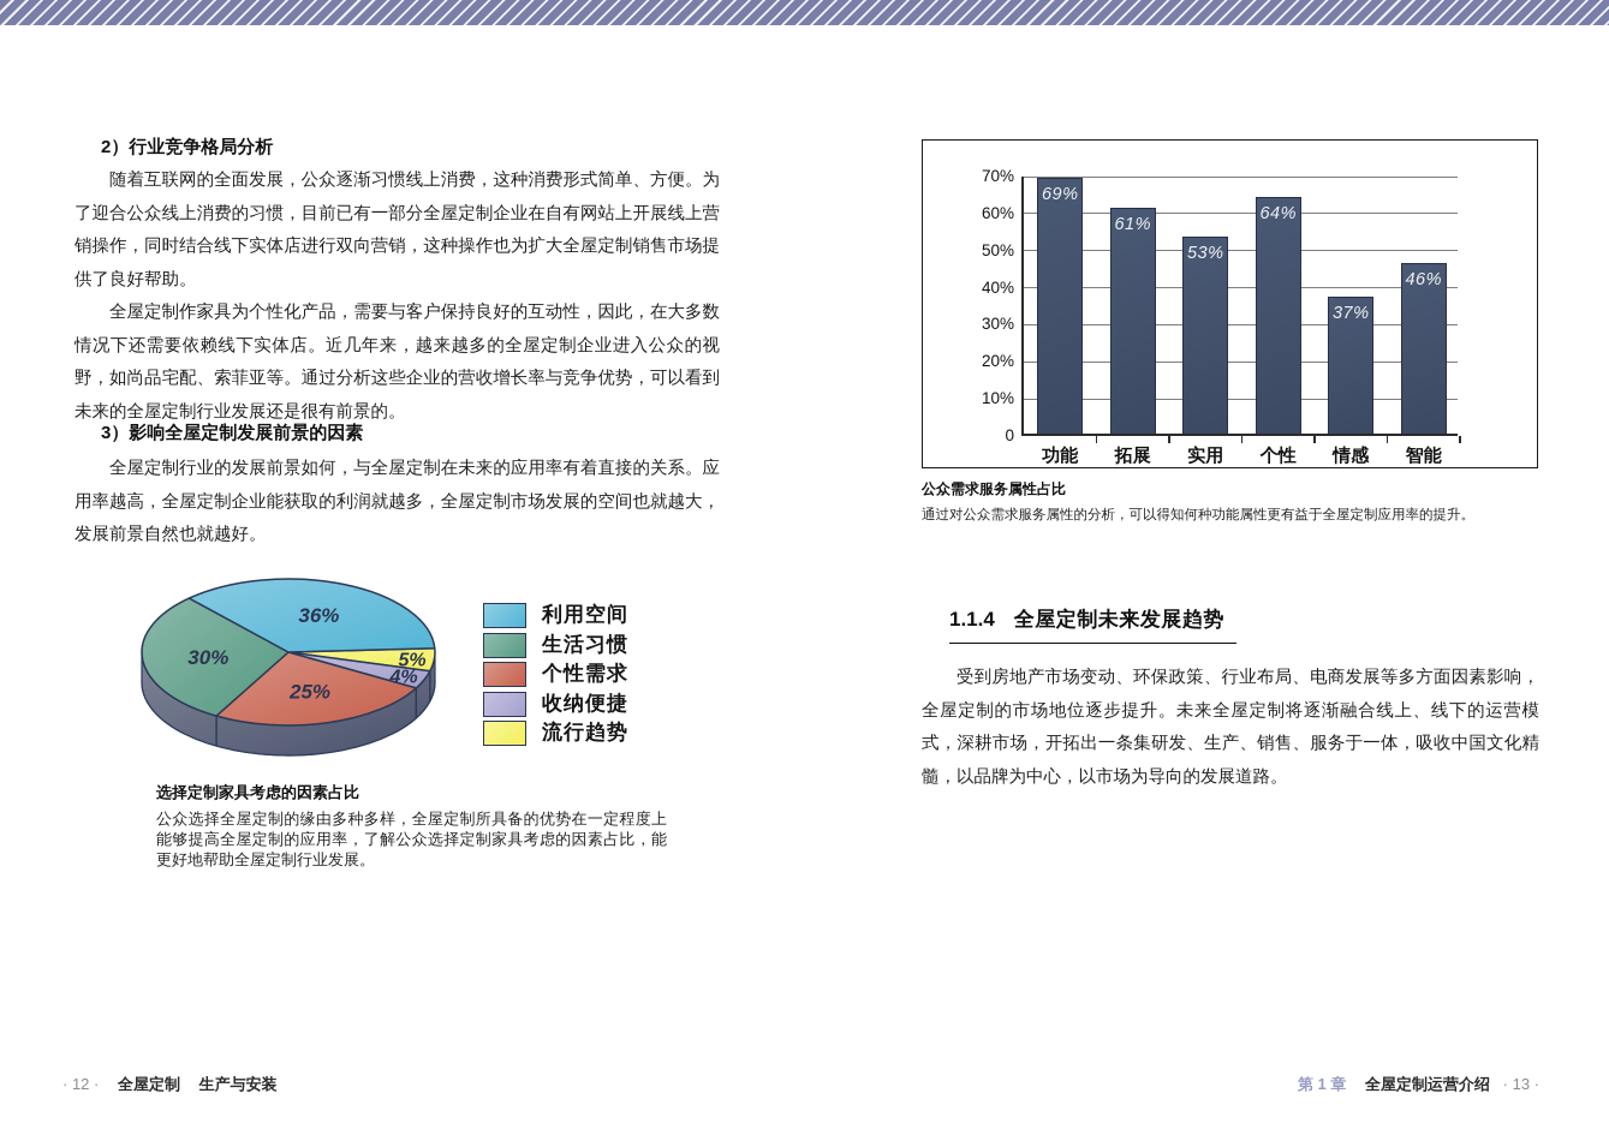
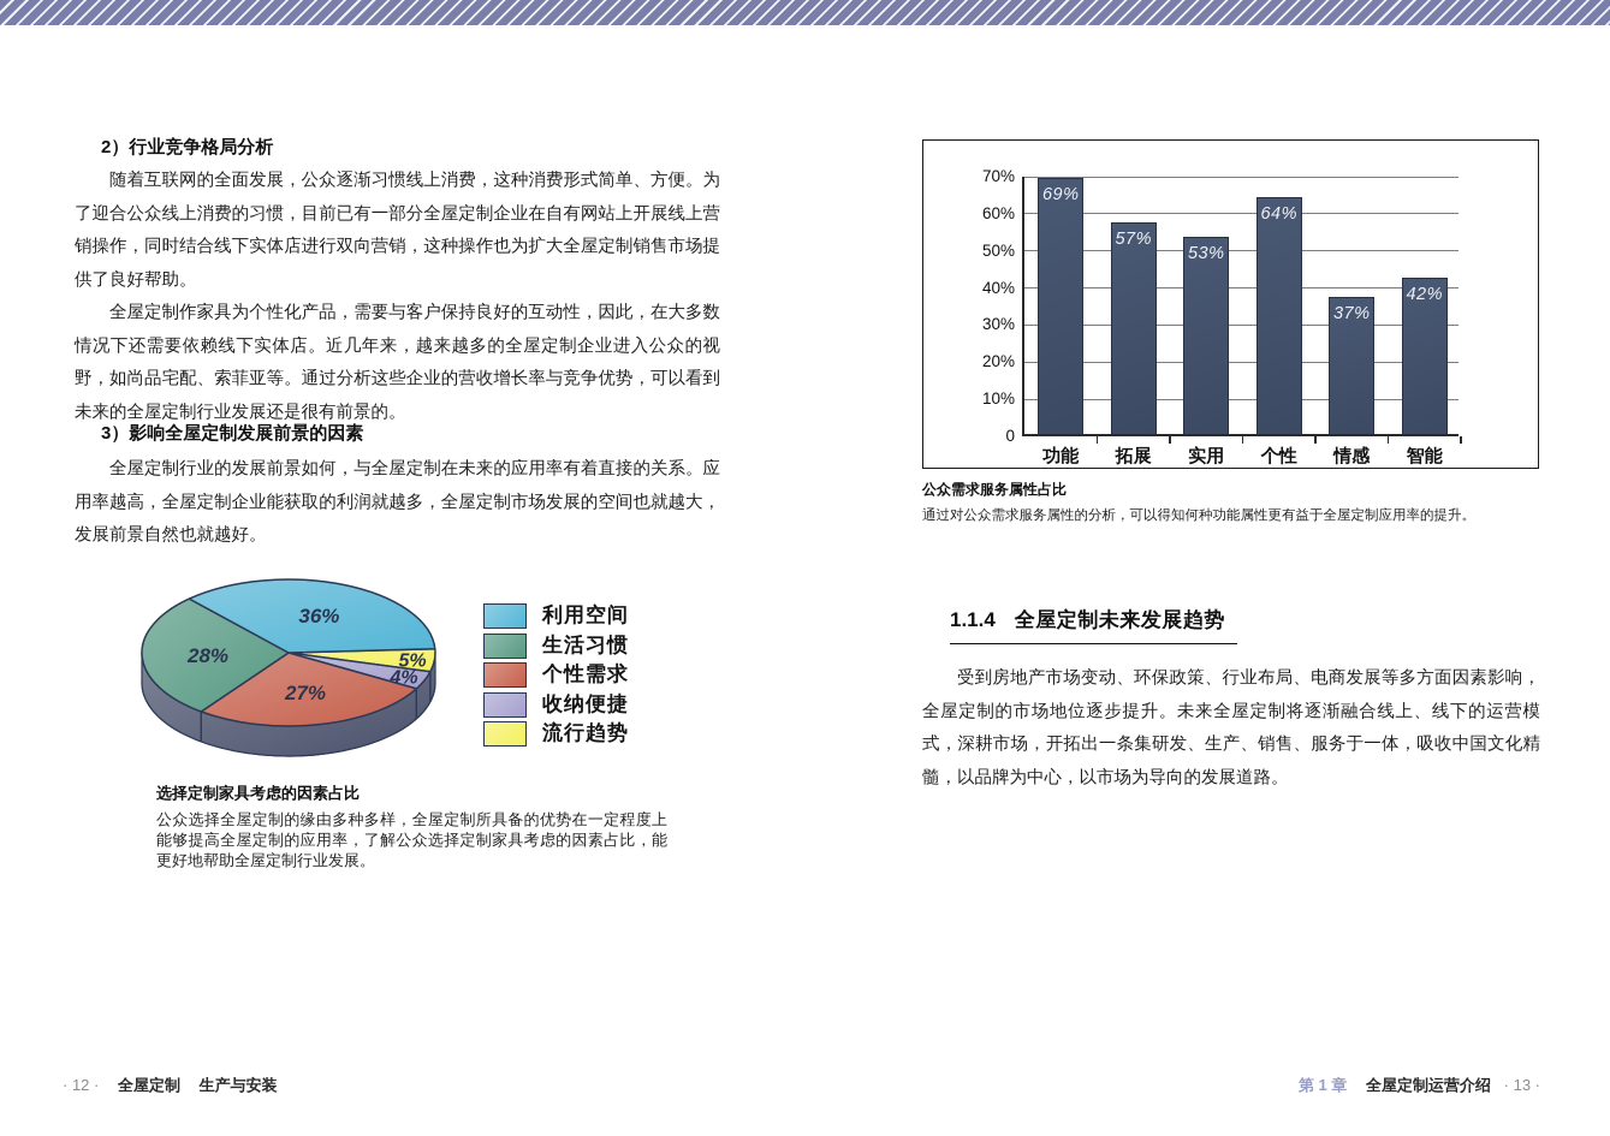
公众需求服务属性占比/拓展: 61% -> 57%
公众需求服务属性占比/智能: 46% -> 42%
选择定制家具考虑的因素占比/生活习惯: 30% -> 28%
选择定制家具考虑的因素占比/个性需求: 25% -> 27%
